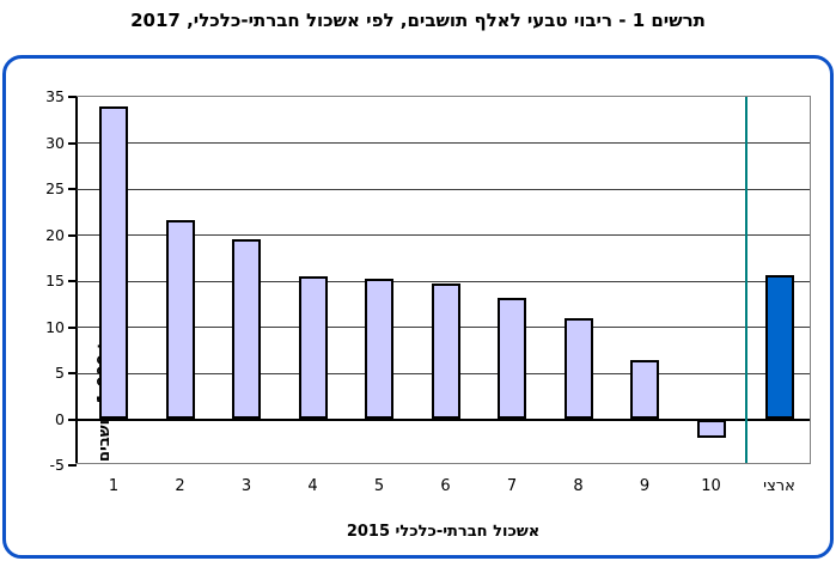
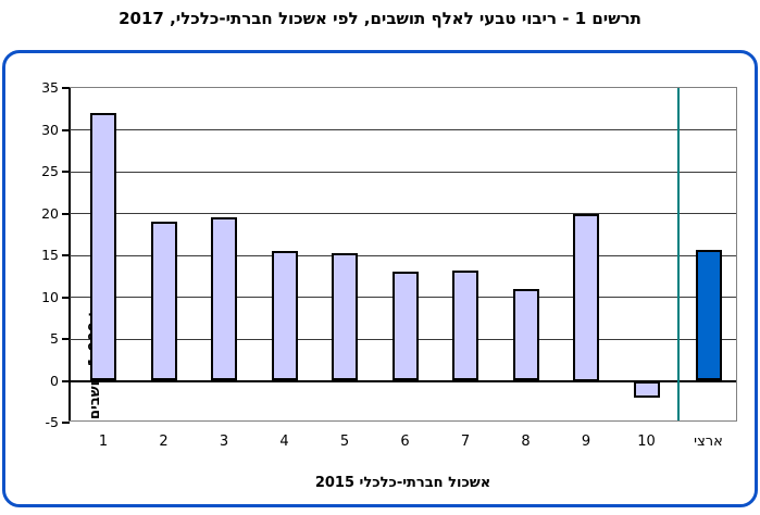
1: 34 -> 32
2: 22 -> 19
6: 15 -> 13
9: 6 -> 20
